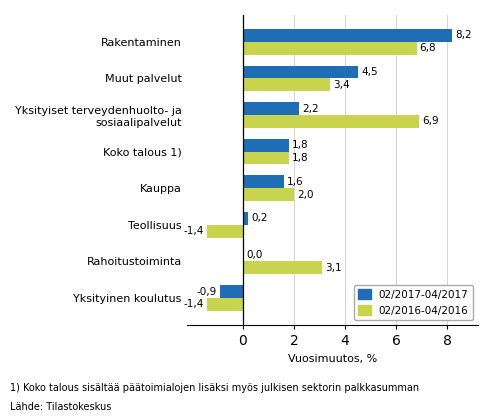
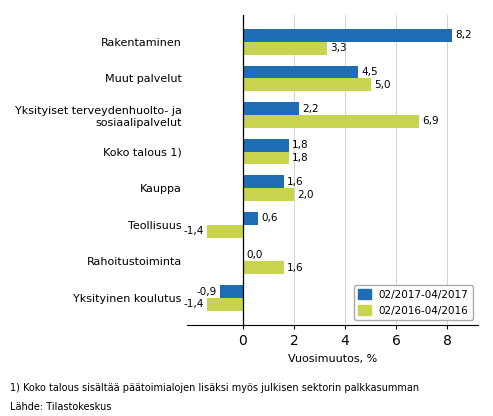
02/2016-04/2016/Rakentaminen: 6,8 -> 3,3
02/2016-04/2016/Muut palvelut: 3,4 -> 5,0
02/2017-04/2017/Teollisuus: 0,2 -> 0,6
02/2016-04/2016/Rahoitustoiminta: 3,1 -> 1,6
